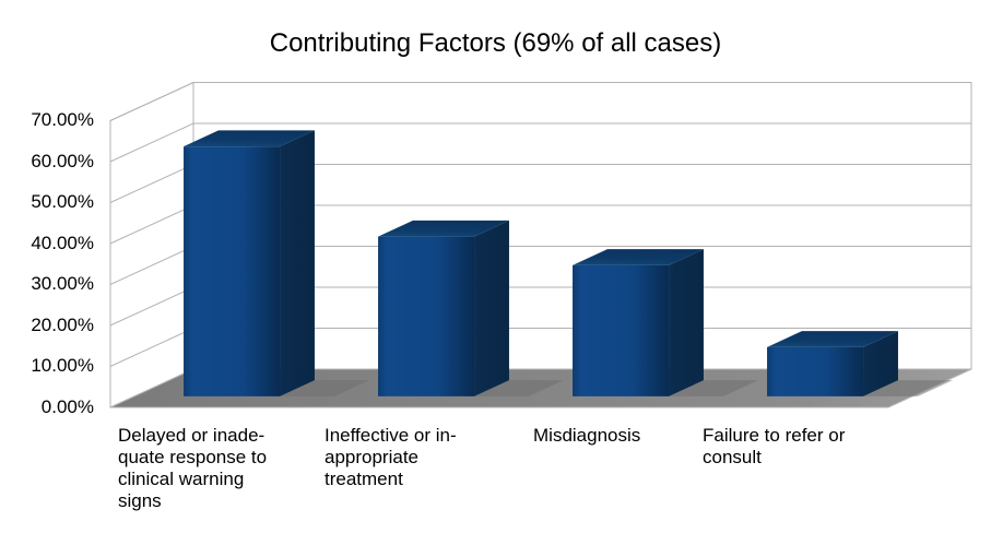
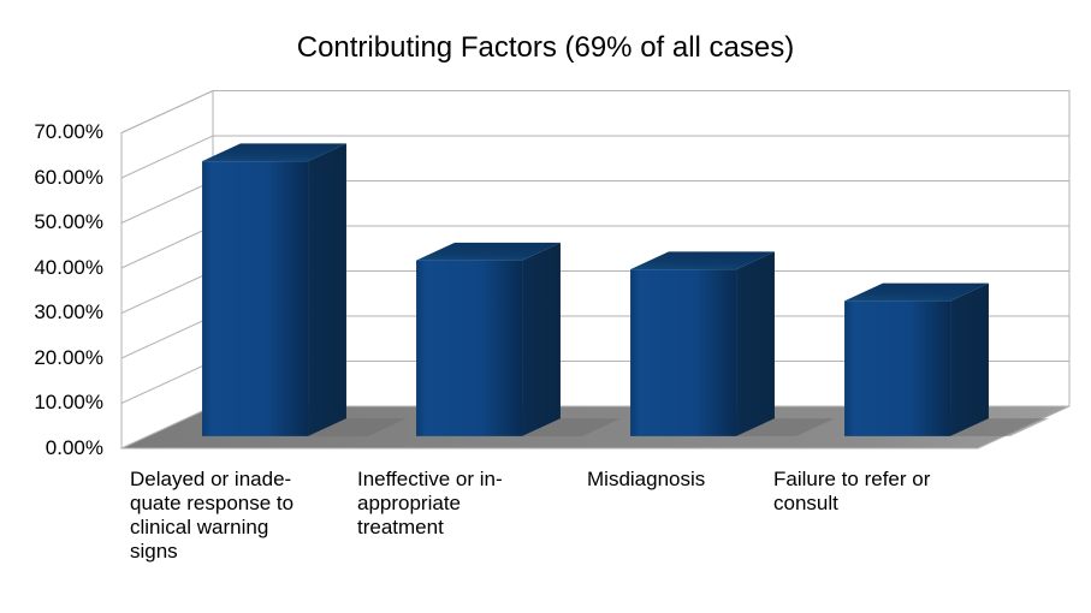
Misdiagnosis: 32% -> 37%
Failure to refer or consult: 12% -> 30%
